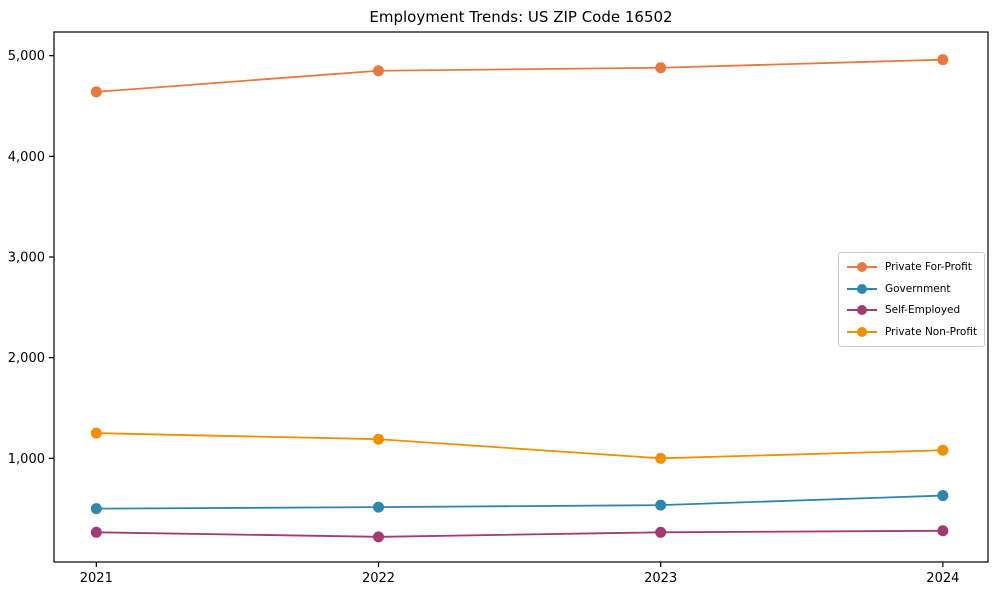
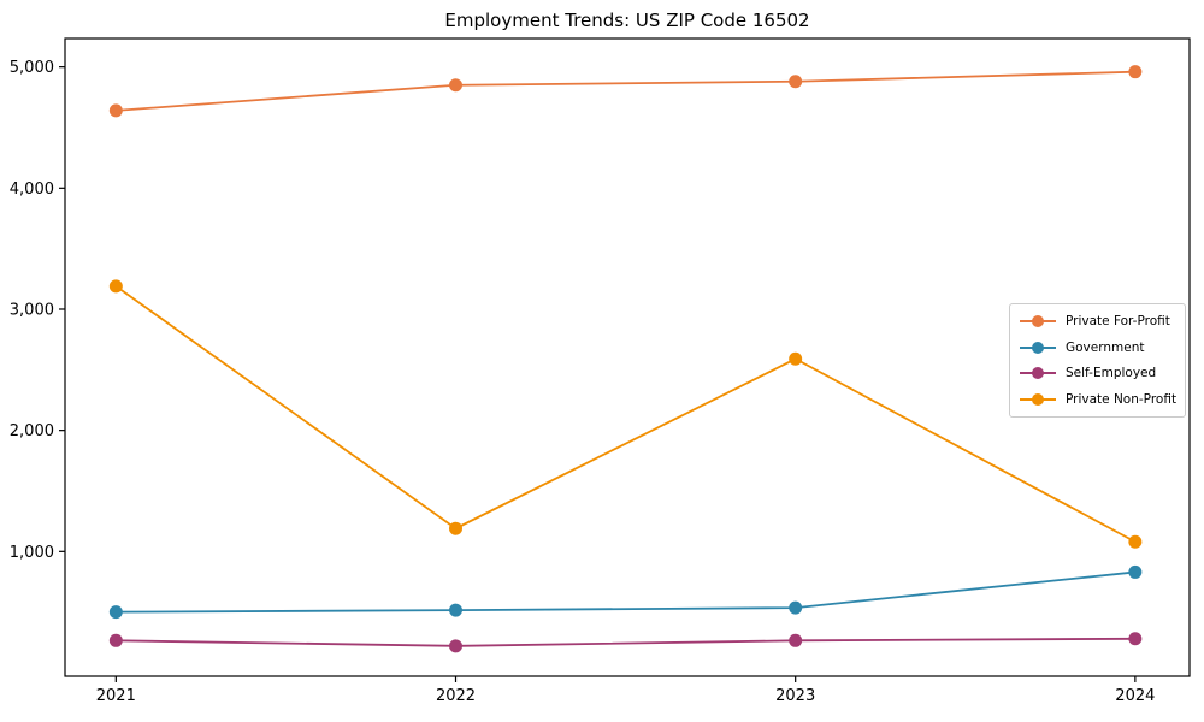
Private Non-Profit/2021: 1250 -> 3190
Private Non-Profit/2023: 1000 -> 2590
Government/2024: 630 -> 830
